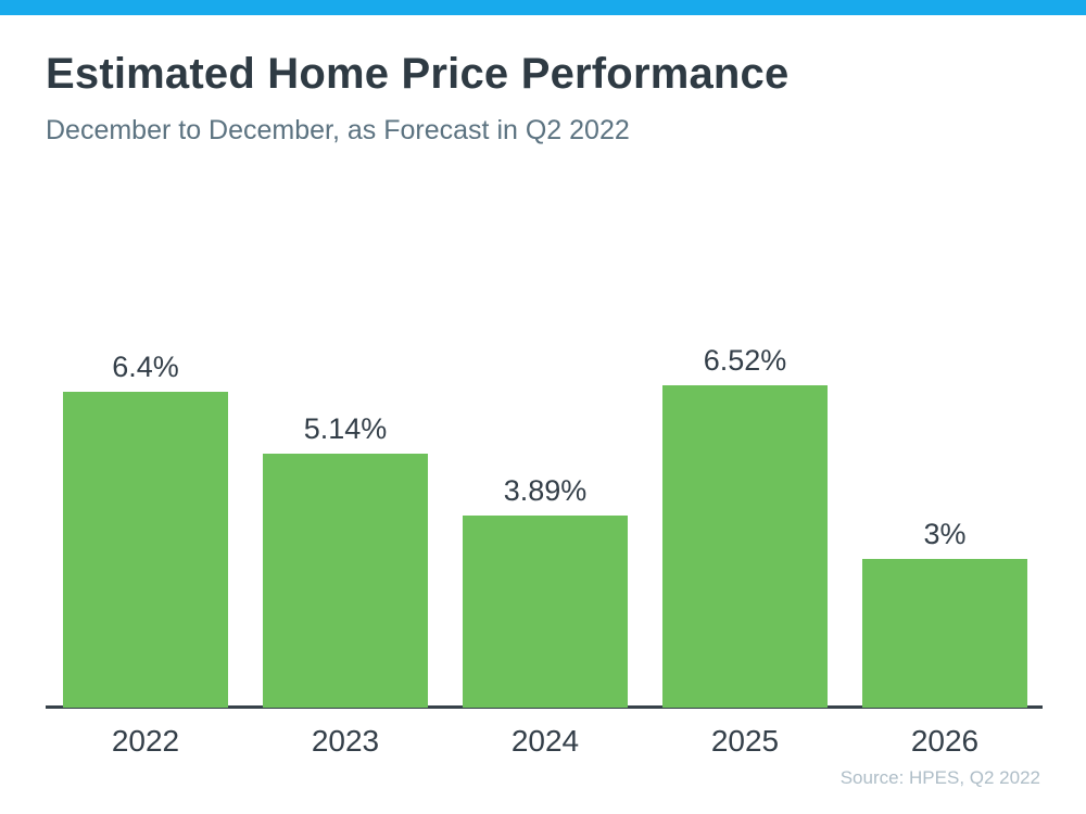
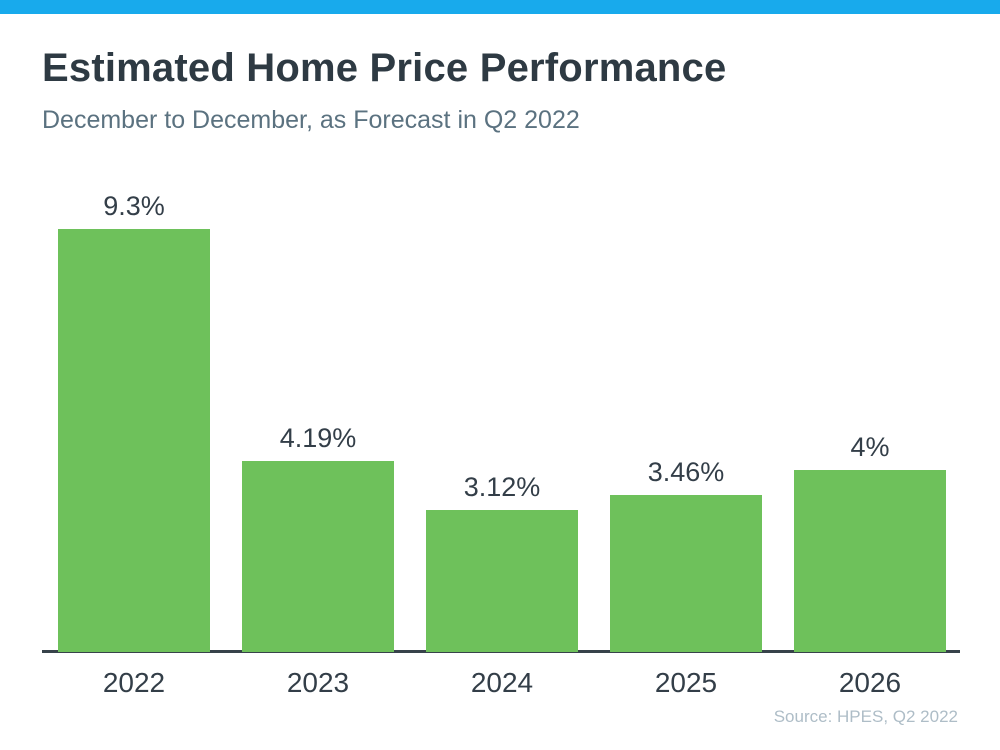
2022: 6.4% -> 9.3%
2023: 5.14% -> 4.19%
2024: 3.89% -> 3.12%
2025: 6.52% -> 3.46%
2026: 3% -> 4%
